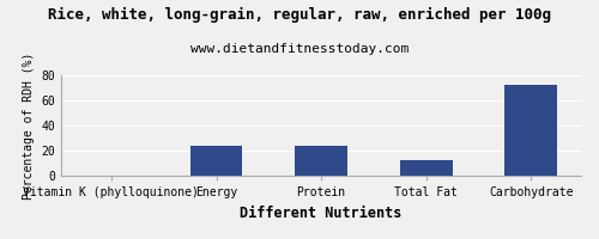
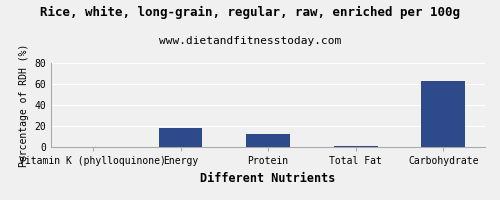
Energy: 24 -> 18
Protein: 24 -> 13
Total Fat: 13 -> 1
Carbohydrate: 72 -> 63
